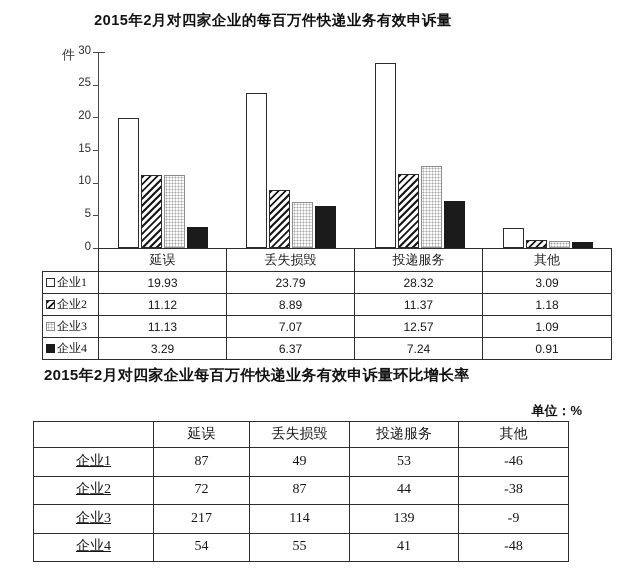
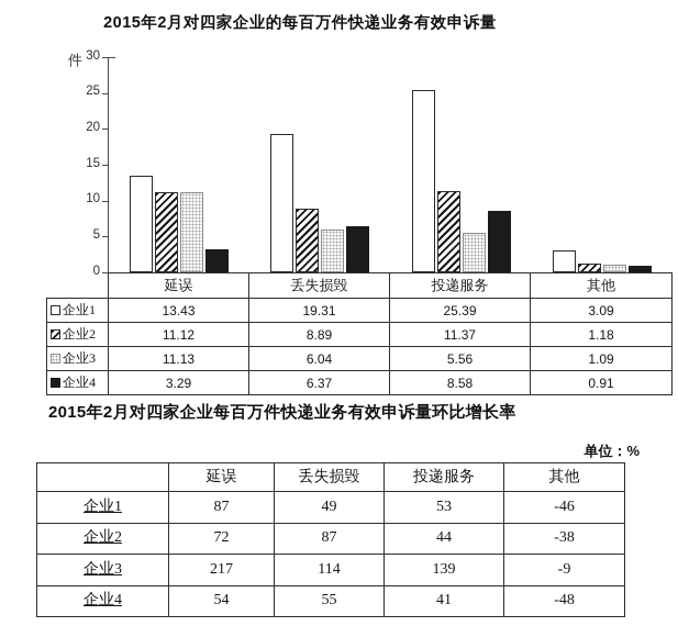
企业1/延误: 19.93 -> 13.43
企业1/丢失损毁: 23.79 -> 19.31
企业3/丢失损毁: 7.07 -> 6.04
企业1/投递服务: 28.32 -> 25.39
企业3/投递服务: 12.57 -> 5.56
企业4/投递服务: 7.24 -> 8.58
